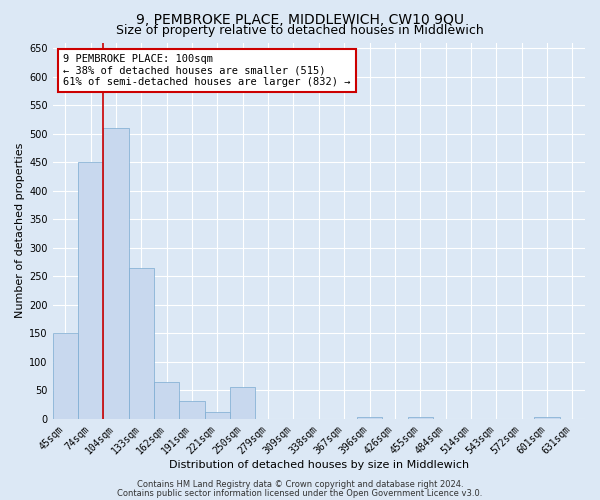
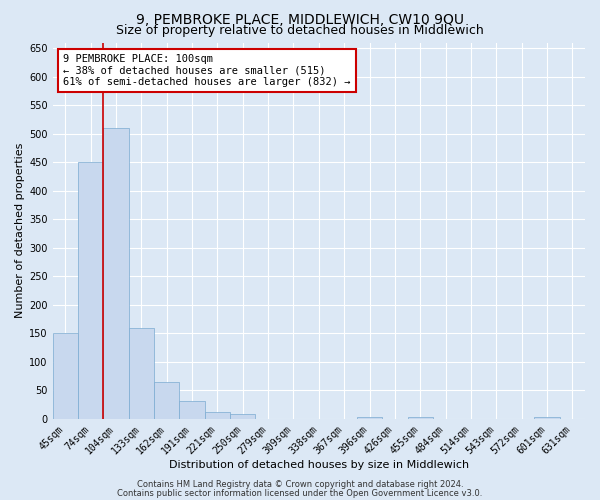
133sqm: 264 -> 160
250sqm: 56 -> 8
